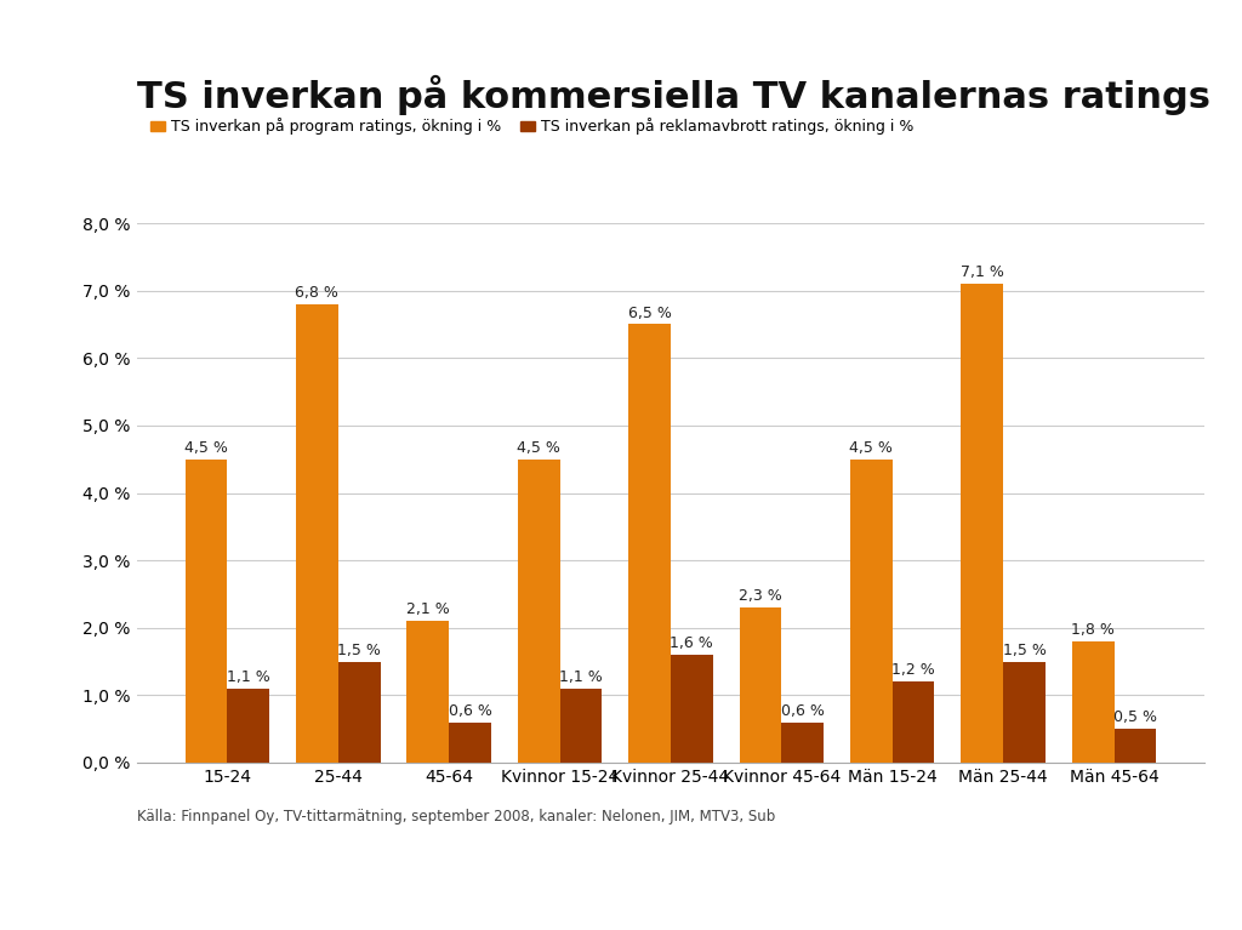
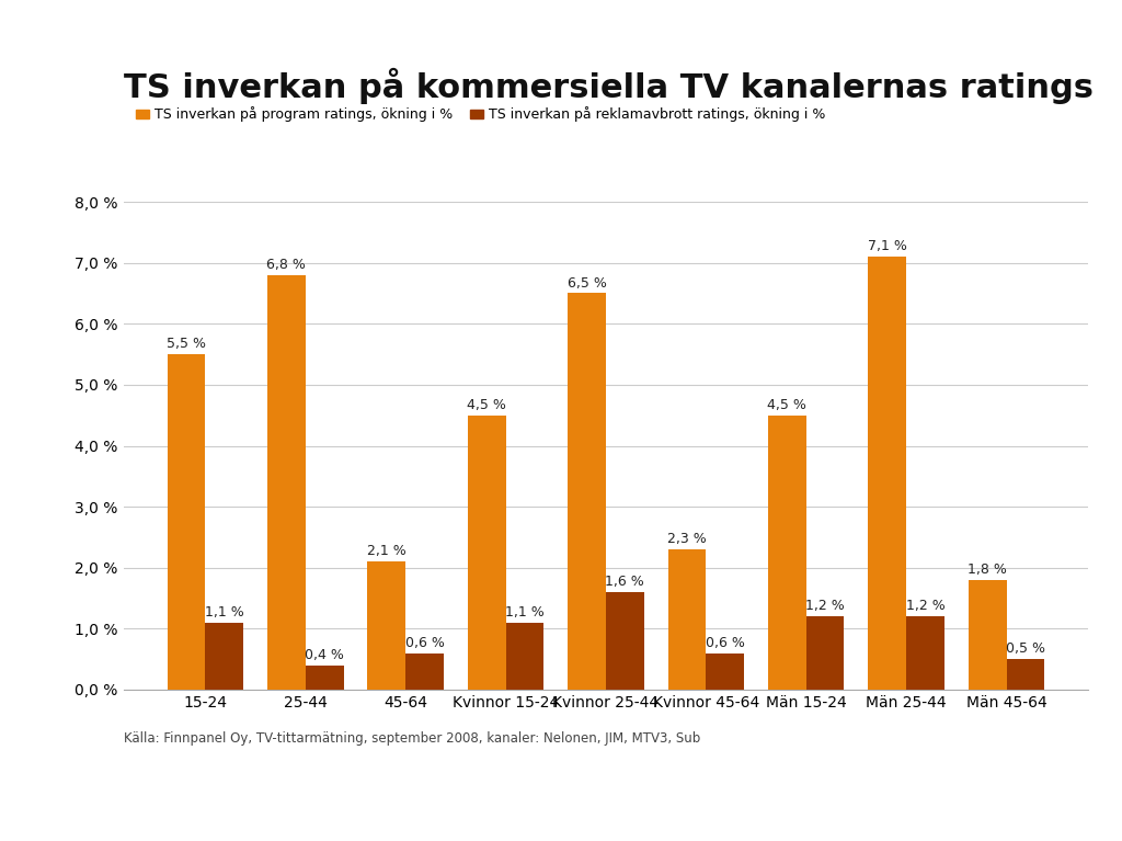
TS inverkan på program ratings, ökning i %/15-24: 4,5 -> 5,5
TS inverkan på reklamavbrott ratings, ökning i %/25-44: 1,5 -> 0,4
TS inverkan på reklamavbrott ratings, ökning i %/Män 25-44: 1,5 -> 1,2
